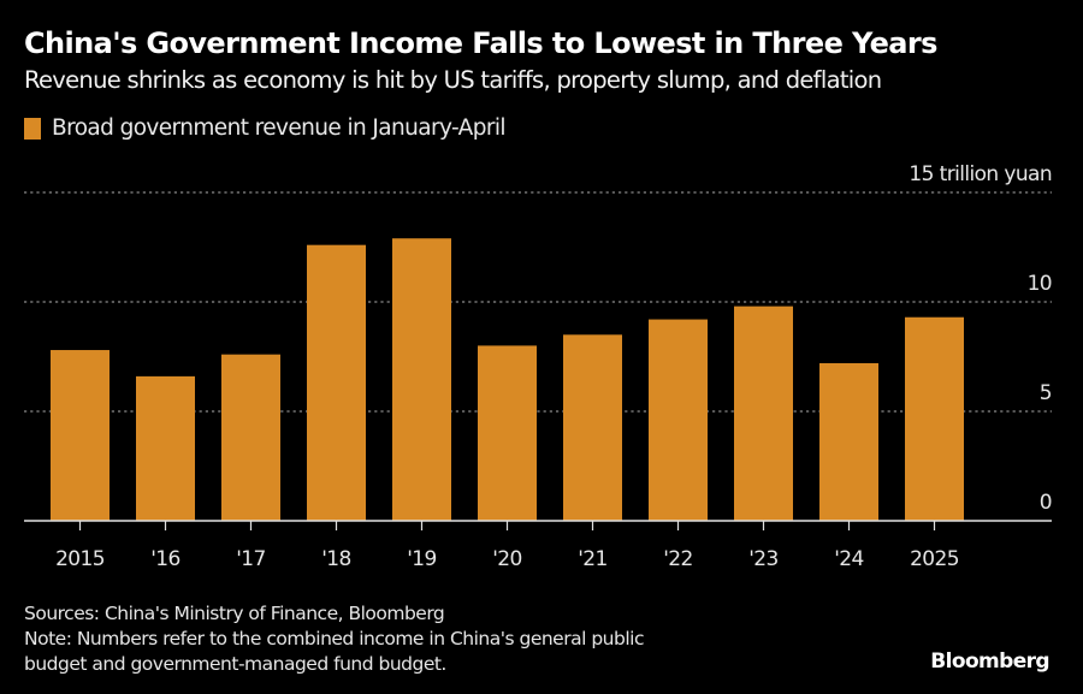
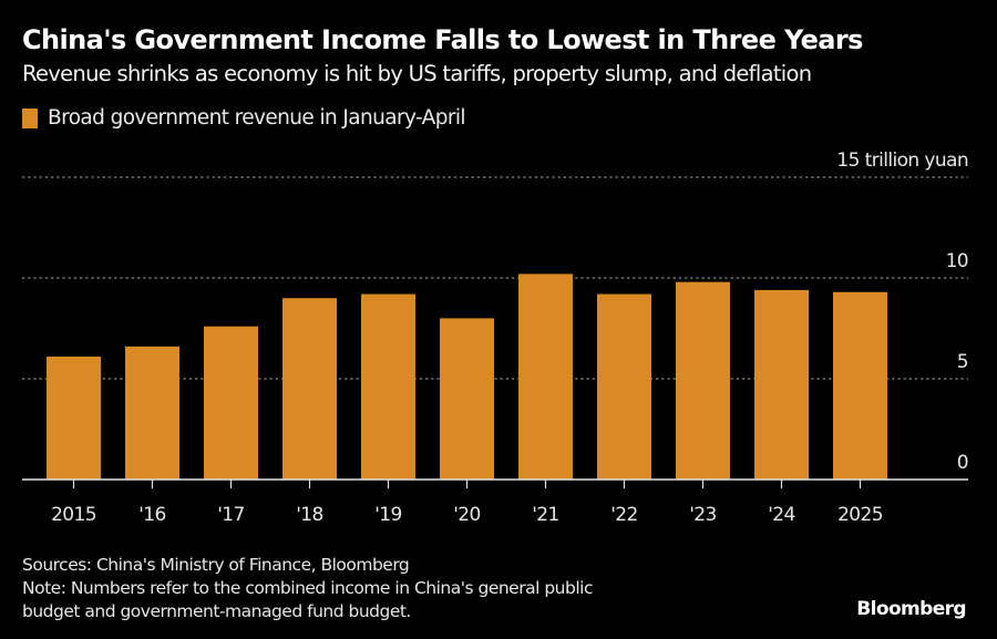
2015: 7.8 -> 6.1
'18: 12.6 -> 9.0
'19: 12.9 -> 9.2
'21: 8.5 -> 10.2
'24: 7.2 -> 9.4
